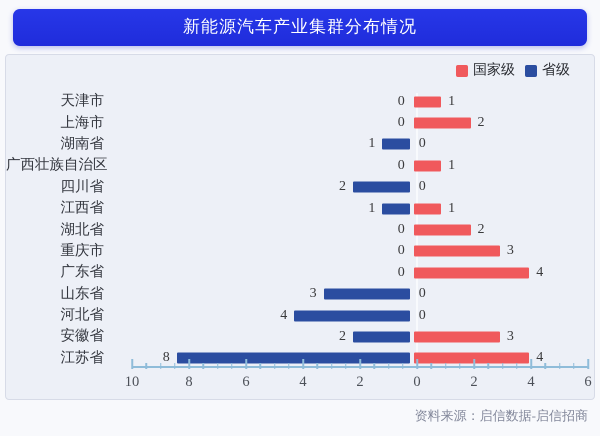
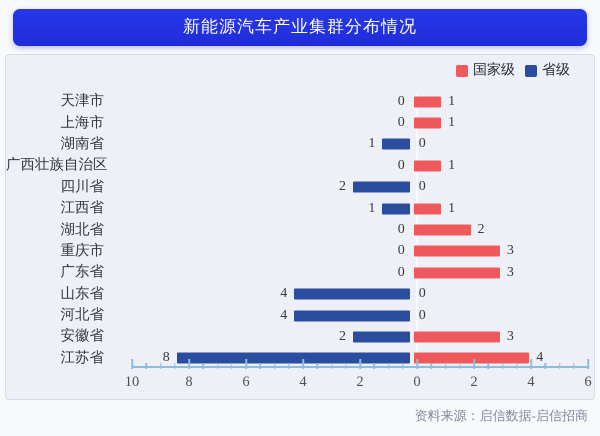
国家级/上海市: 2 -> 1
国家级/广东省: 4 -> 3
省级/山东省: 3 -> 4
